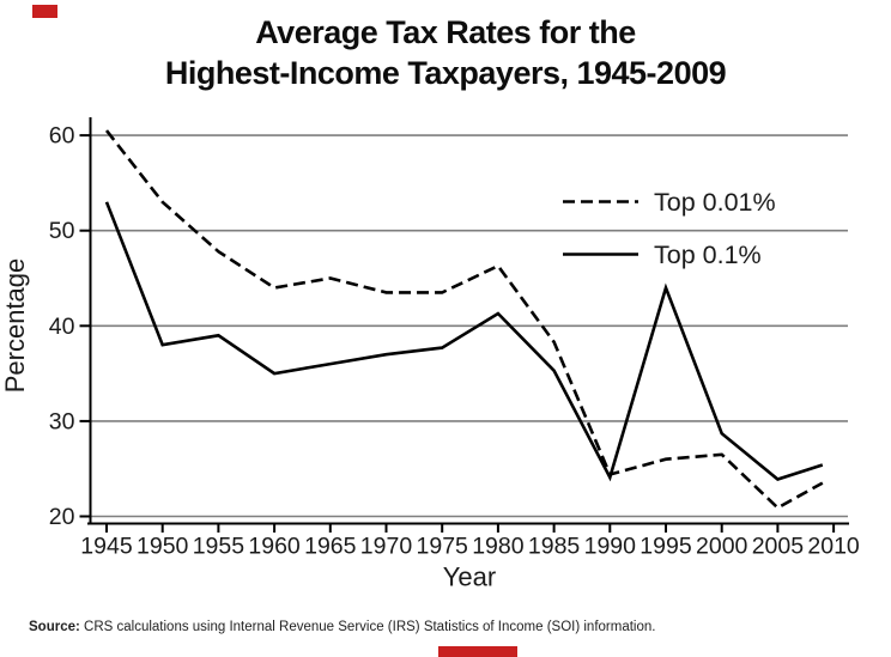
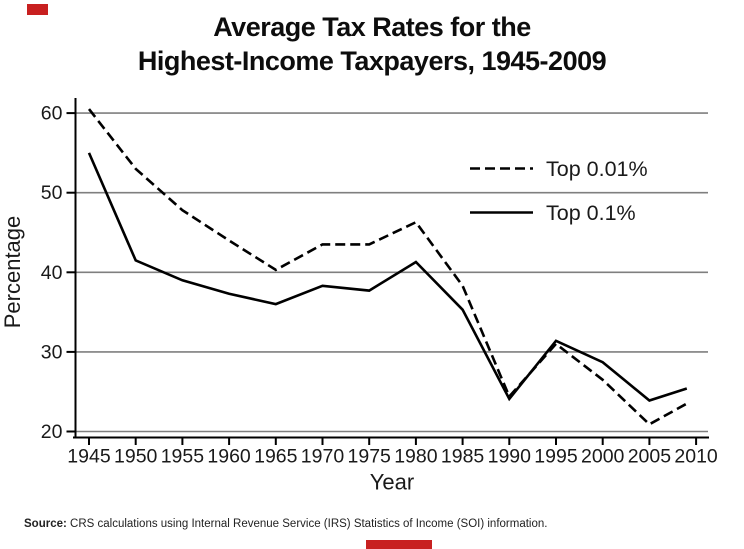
Top 0.1%/1945: 53 -> 55
Top 0.1%/1950: 38 -> 42
Top 0.1%/1960: 35 -> 37
Top 0.01%/1965: 45 -> 40
Top 0.1%/1970: 37 -> 38
Top 0.01%/1995: 26 -> 31
Top 0.1%/1995: 44 -> 31
